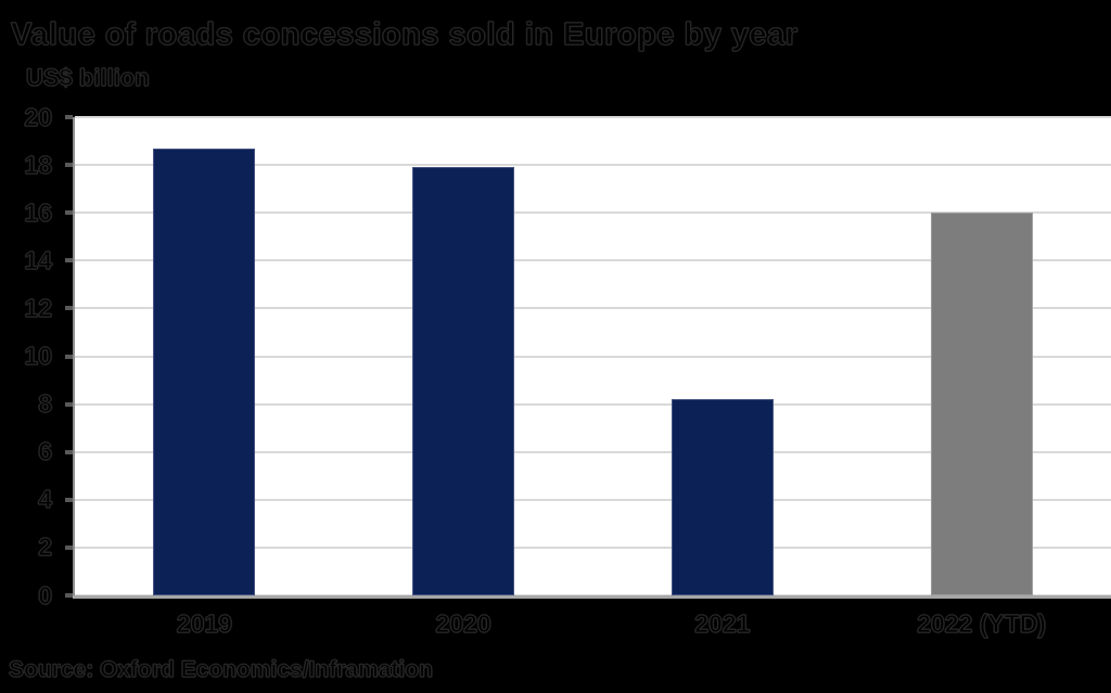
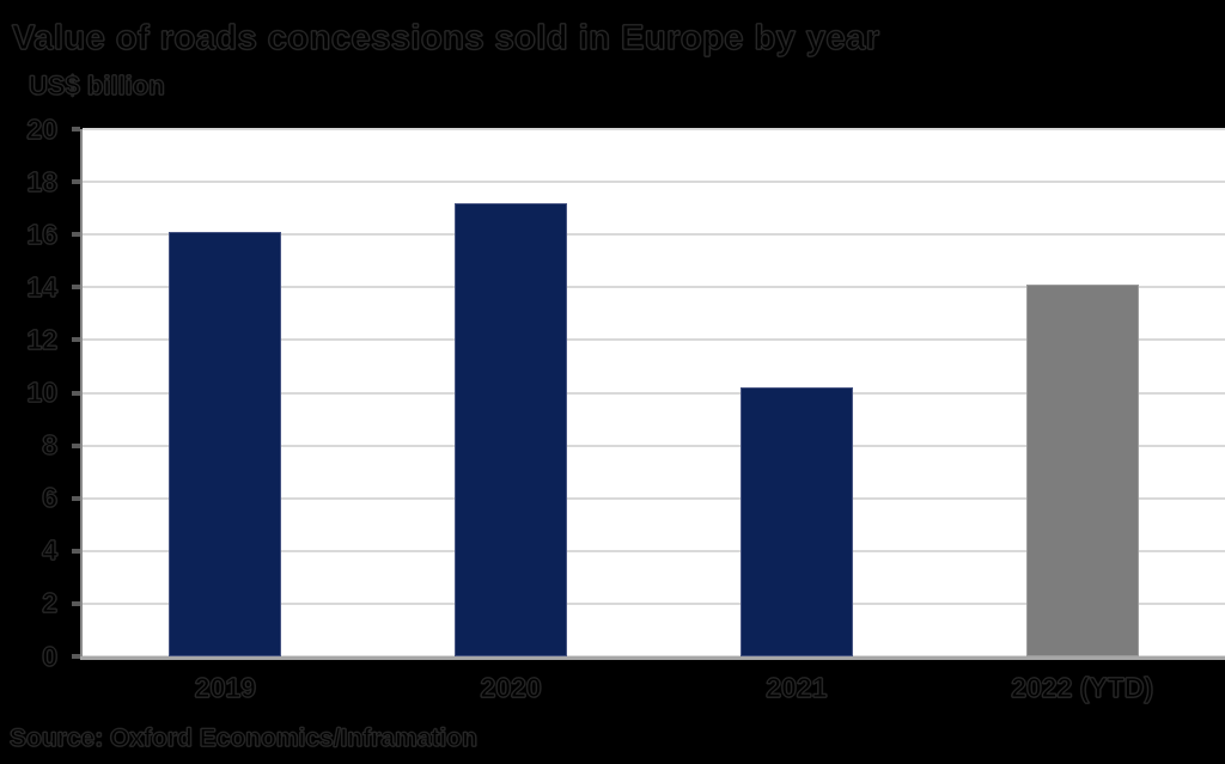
2019: 18.7 -> 16.1
2020: 17.9 -> 17.2
2021: 8.2 -> 10.2
2022 (YTD): 16.0 -> 14.1
